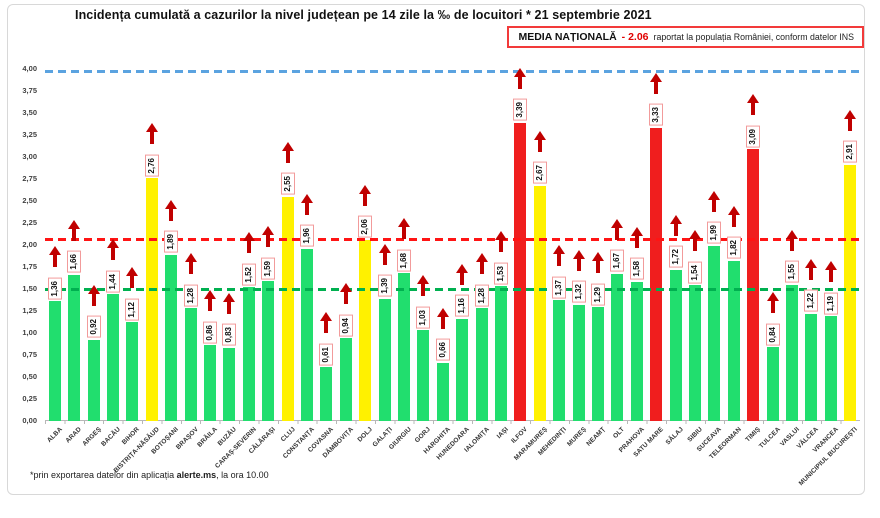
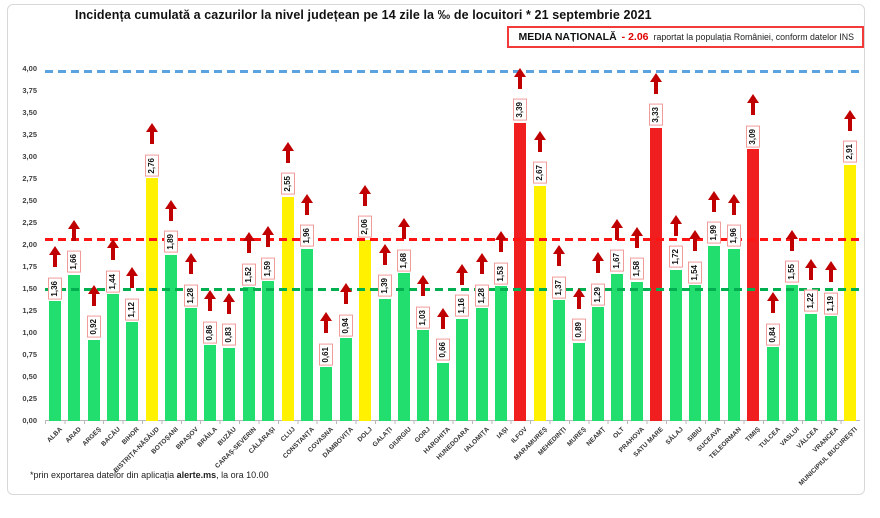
MUREȘ: 1,32 -> 0,89
TELEORMAN: 1,82 -> 1,96
